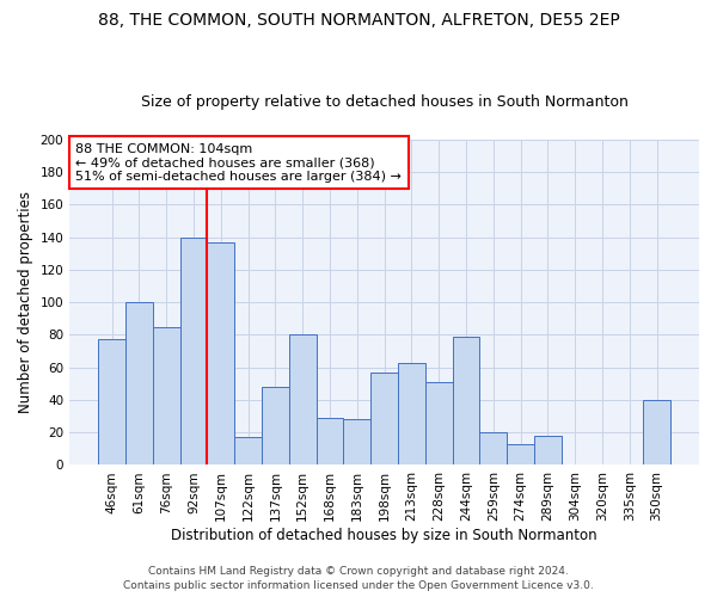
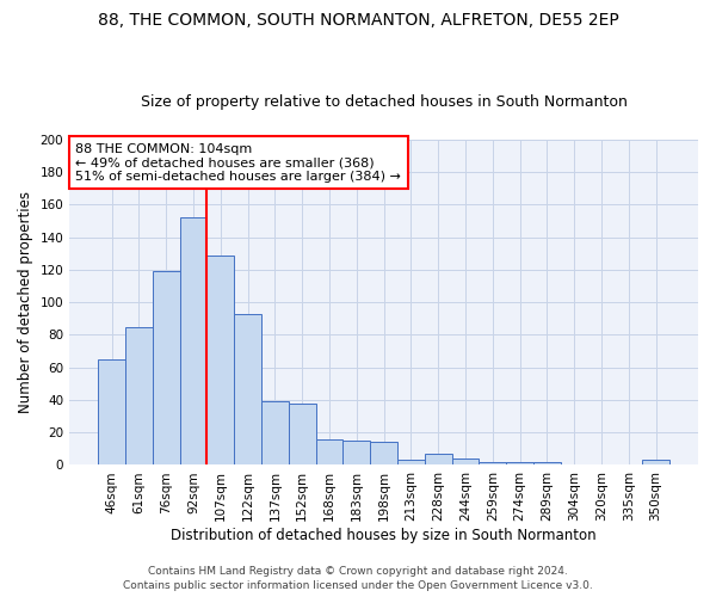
46sqm: 77 -> 65
61sqm: 100 -> 85
76sqm: 85 -> 119
92sqm: 140 -> 152
107sqm: 137 -> 129
122sqm: 17 -> 93
137sqm: 48 -> 39
152sqm: 80 -> 38
168sqm: 29 -> 16
183sqm: 28 -> 15
198sqm: 57 -> 14
213sqm: 63 -> 3
228sqm: 51 -> 7
244sqm: 79 -> 4
259sqm: 20 -> 2
274sqm: 13 -> 2
289sqm: 18 -> 2
350sqm: 40 -> 3
